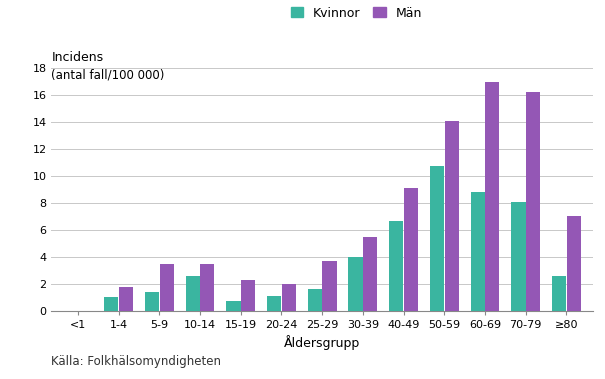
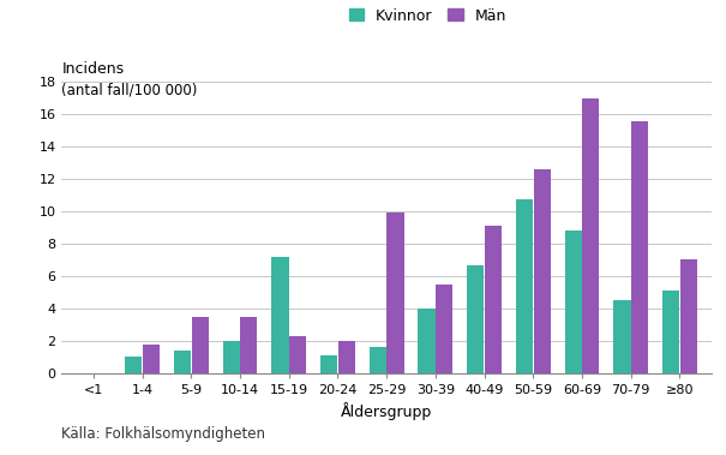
Kvinnor/10-14: 2.6 -> 2.0
Kvinnor/15-19: 0.8 -> 7.2
Män/25-29: 3.7 -> 9.9
Män/50-59: 14.1 -> 12.6
Kvinnor/70-79: 8.1 -> 4.5
Män/70-79: 16.2 -> 15.6
Kvinnor/≥80: 2.6 -> 5.1
